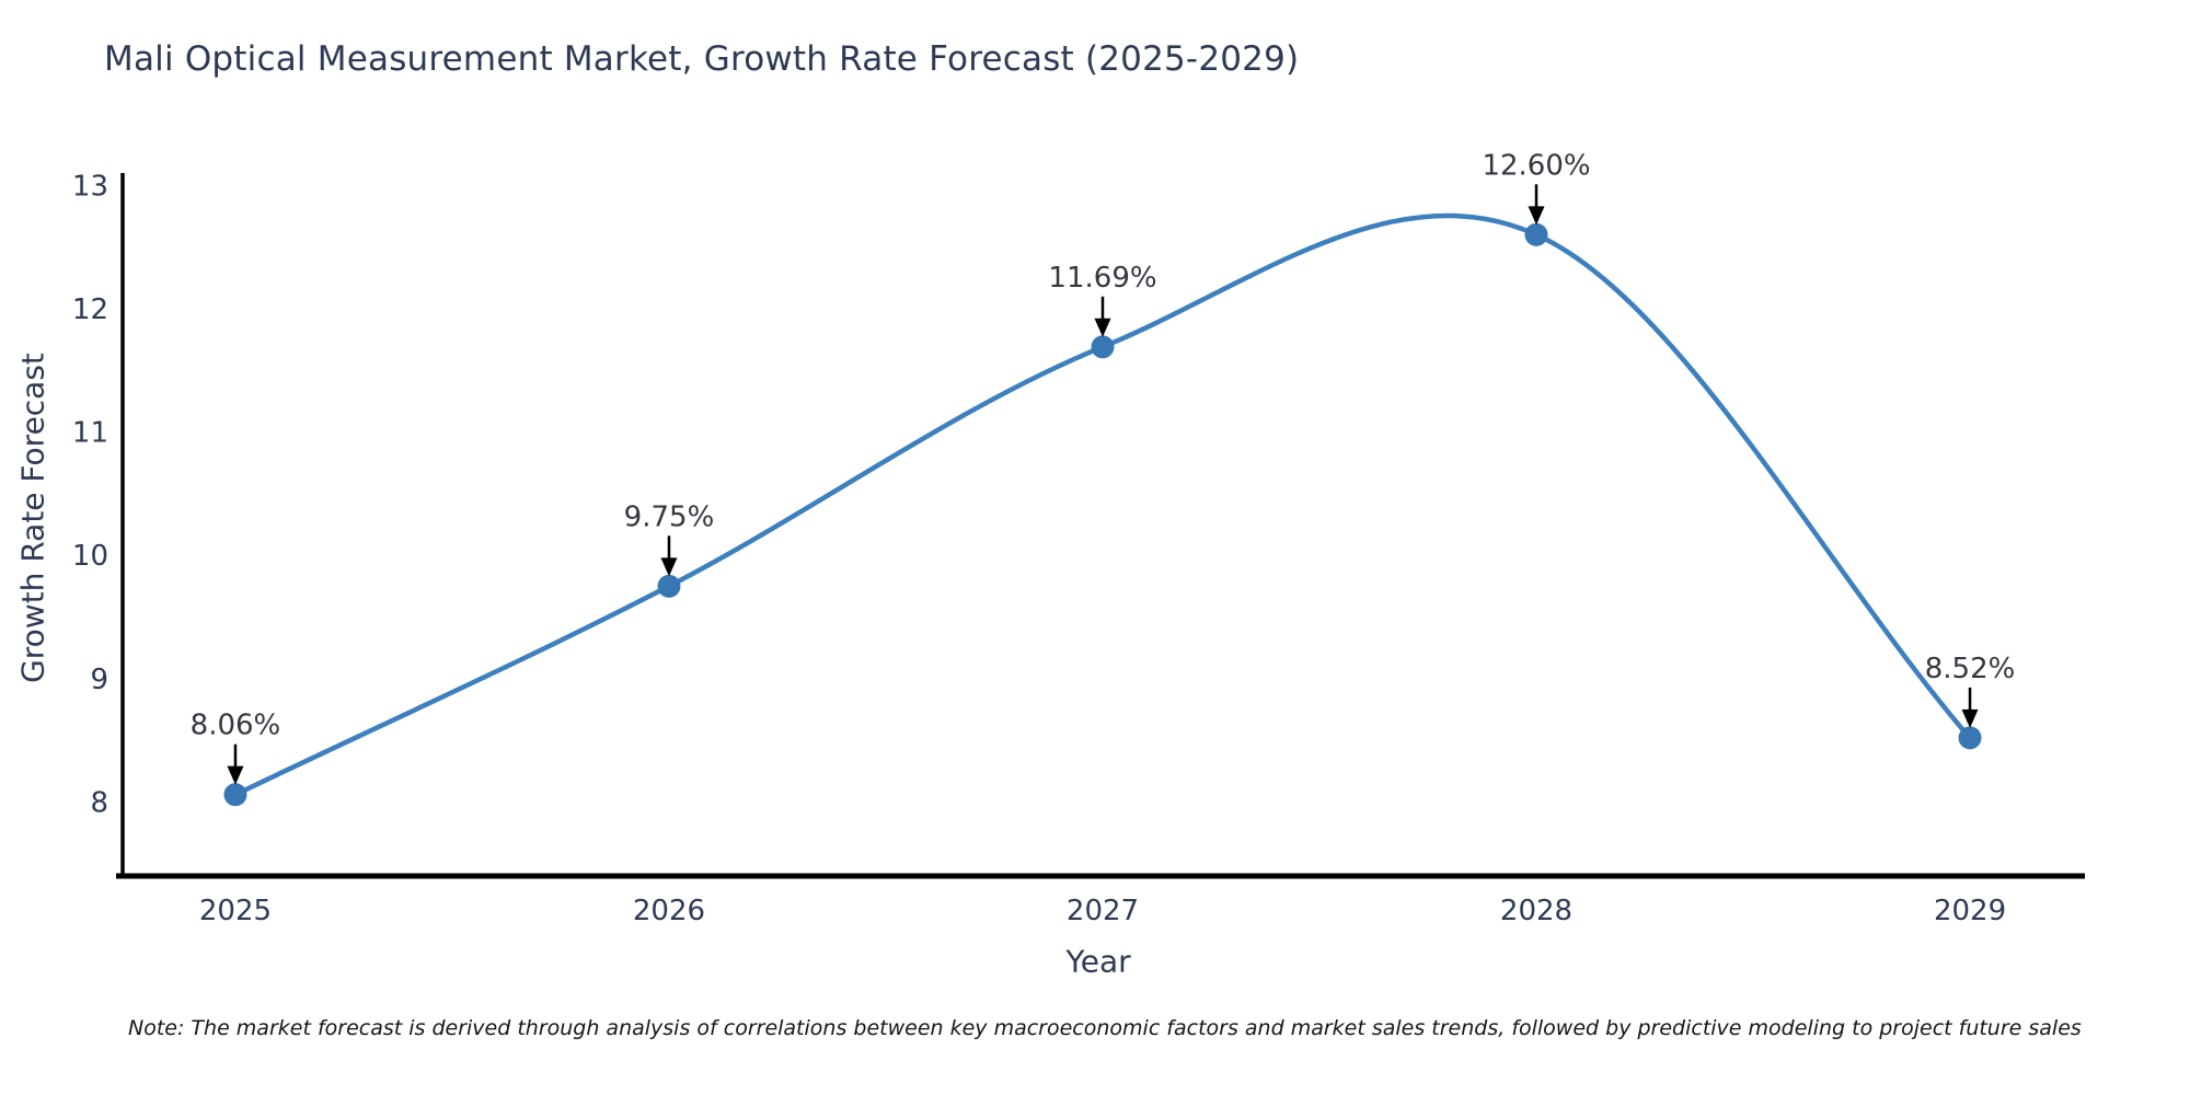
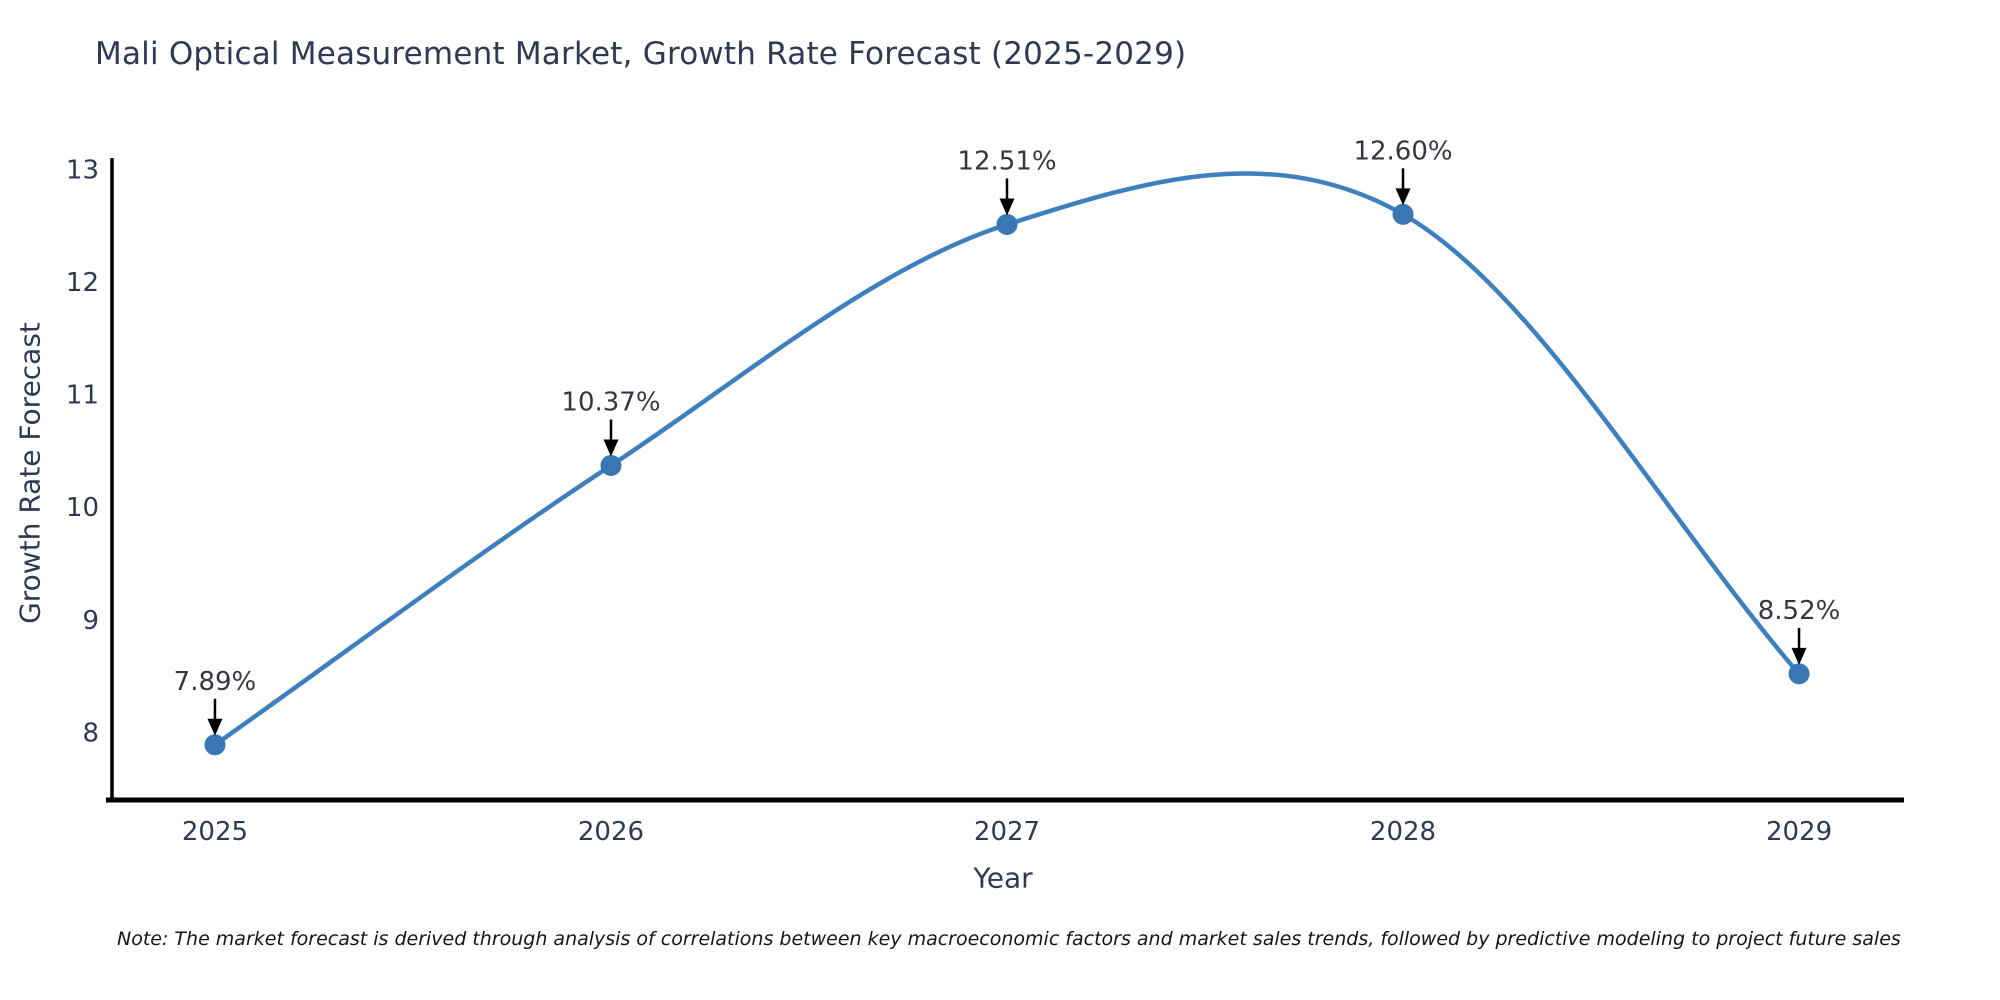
2025: 8.06% -> 7.89%
2026: 9.75% -> 10.37%
2027: 11.69% -> 12.51%
